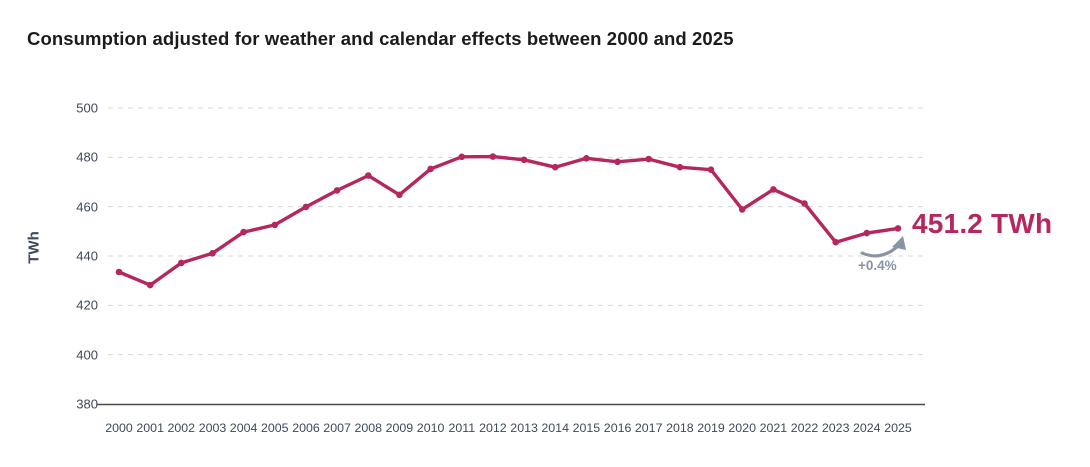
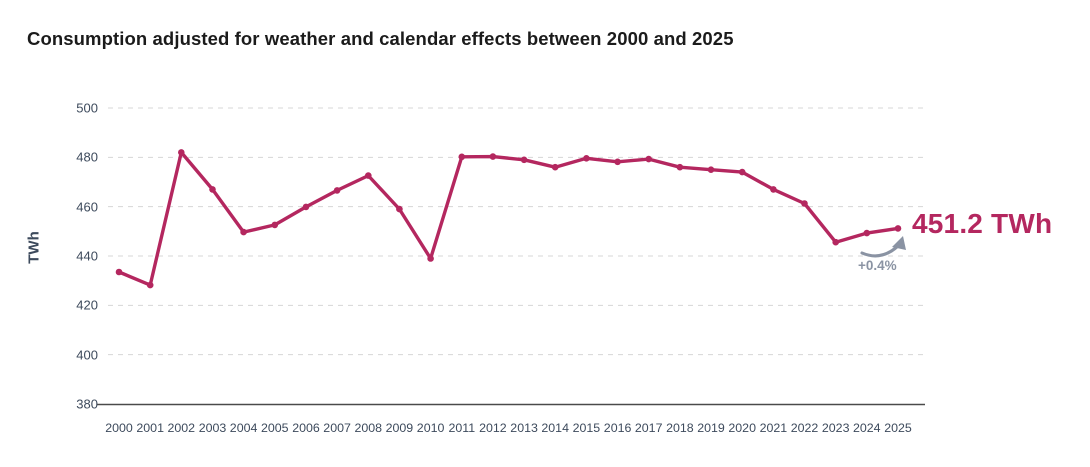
2002: 437 -> 482
2003: 441 -> 467
2009: 465 -> 459
2010: 475 -> 439
2020: 459 -> 474
